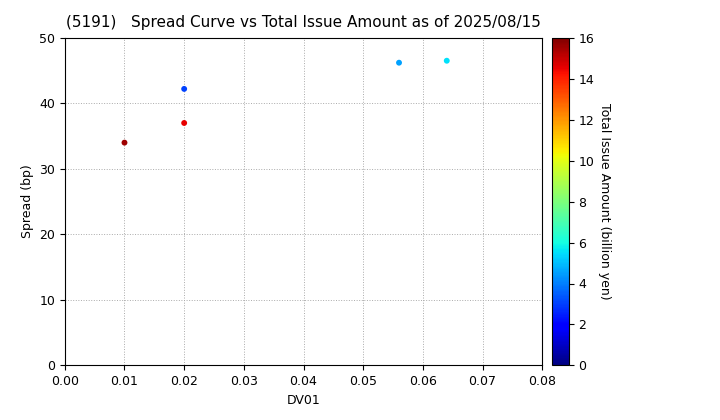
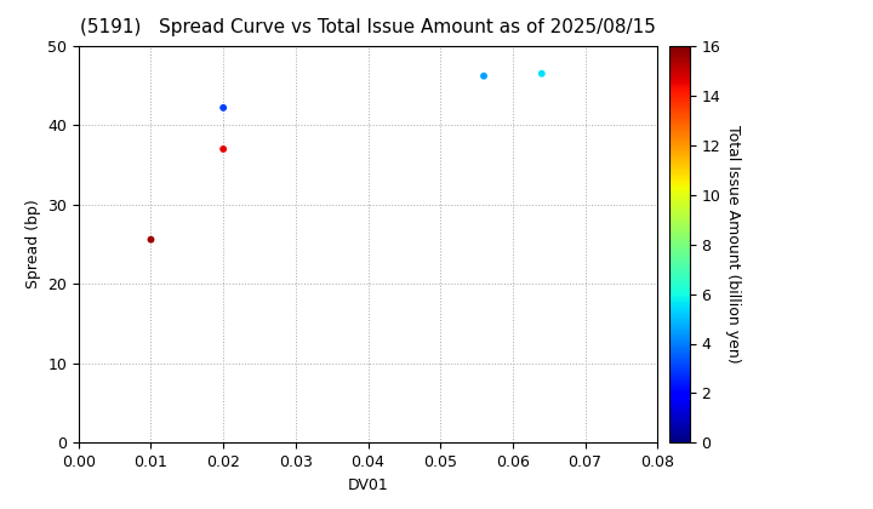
0.01: 34.0 -> 25.6
